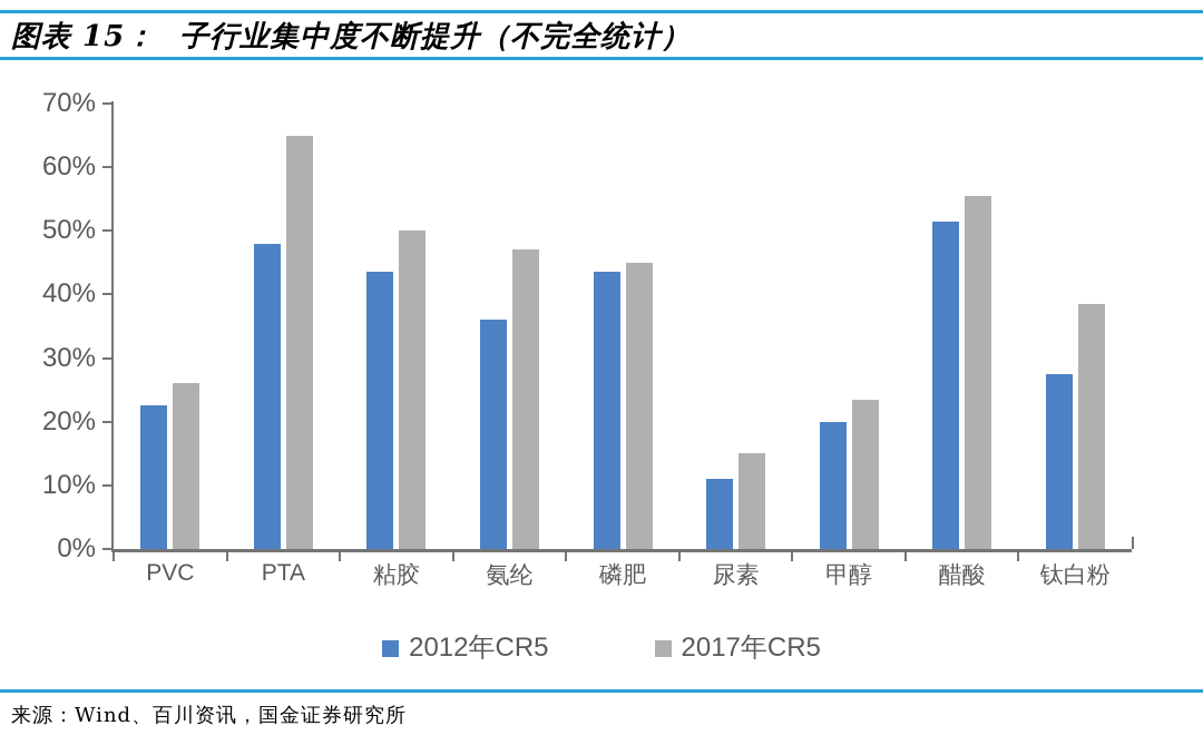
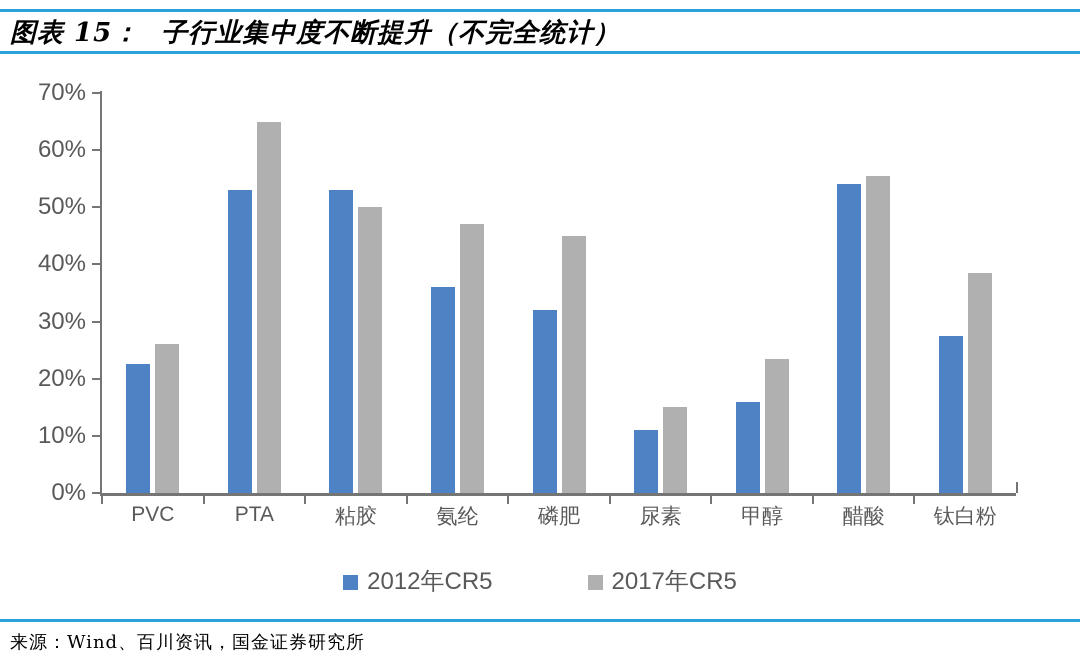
2012年CR5/PTA: 48% -> 53%
2012年CR5/粘胶: 44% -> 53%
2012年CR5/磷肥: 44% -> 32%
2012年CR5/甲醇: 20% -> 16%
2012年CR5/醋酸: 52% -> 54%
